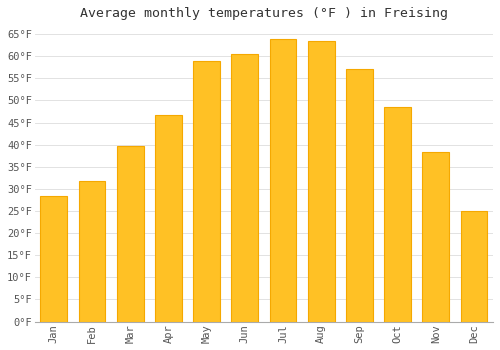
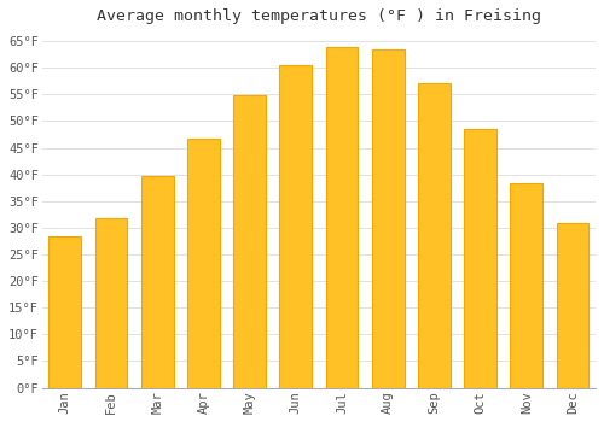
May: 59.0°F -> 54.9°F
Dec: 25.0°F -> 30.9°F
